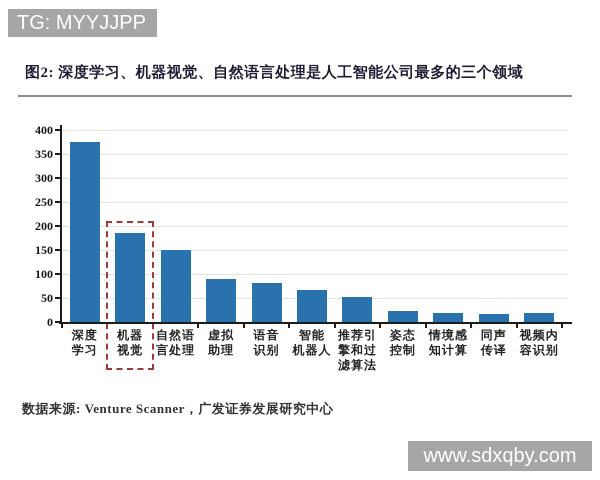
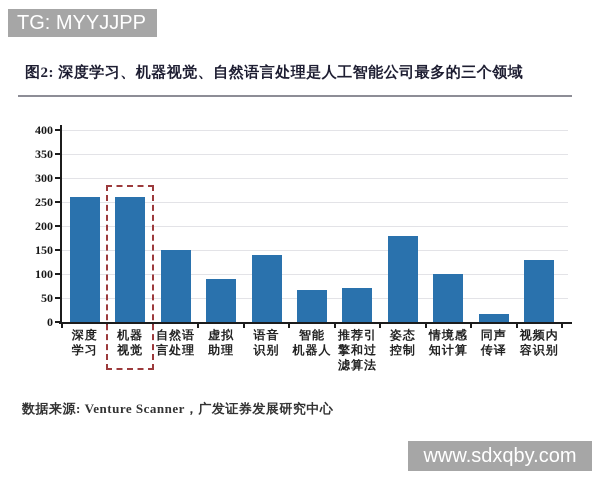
深度学习: 380 -> 260
机器视觉: 190 -> 260
语音识别: 80 -> 140
推荐引擎和过滤算法: 50 -> 70
姿态控制: 20 -> 180
情境感知计算: 20 -> 100
视频内容识别: 20 -> 130
